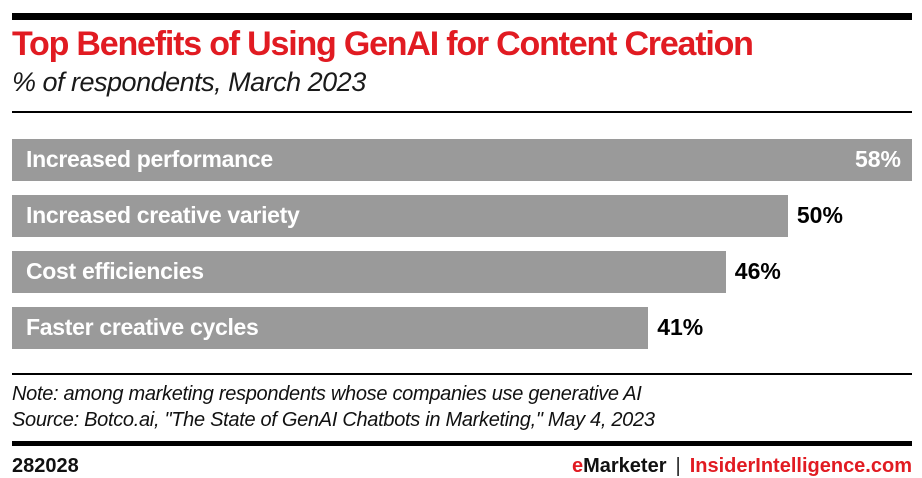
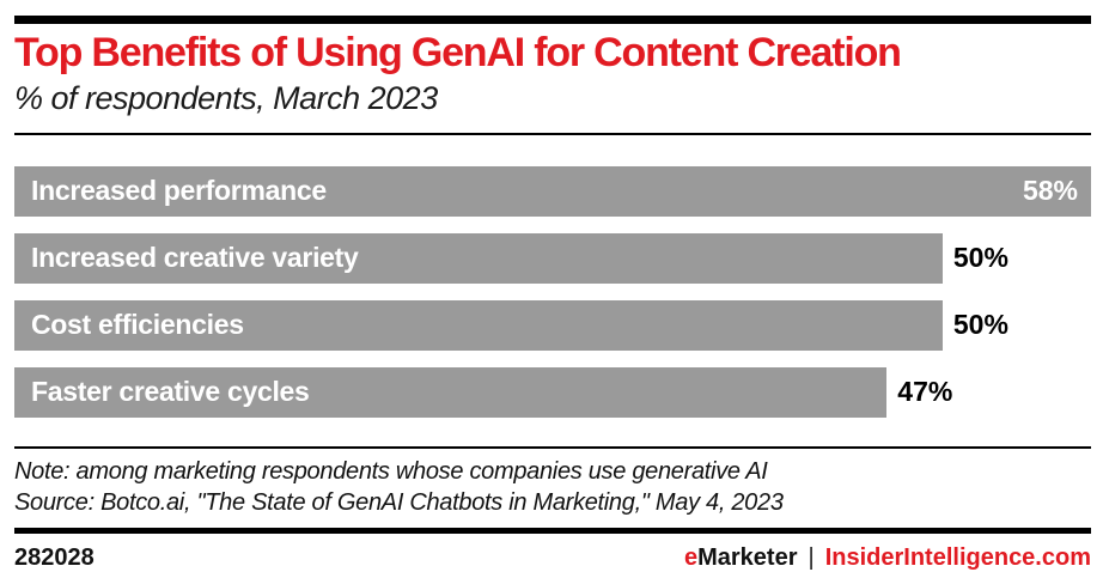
Cost efficiencies: 46% -> 50%
Faster creative cycles: 41% -> 47%
